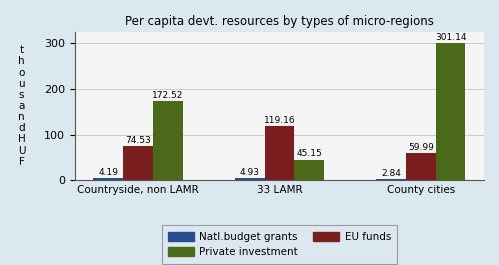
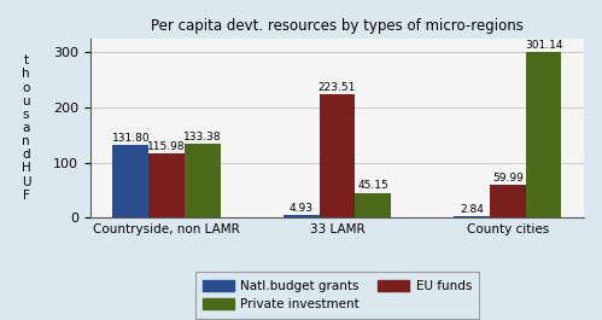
Natl.budget grants/Countryside, non LAMR: 4.19 -> 131.80
EU funds/Countryside, non LAMR: 74.53 -> 115.98
Private investment/Countryside, non LAMR: 172.52 -> 133.38
EU funds/33 LAMR: 119.16 -> 223.51
